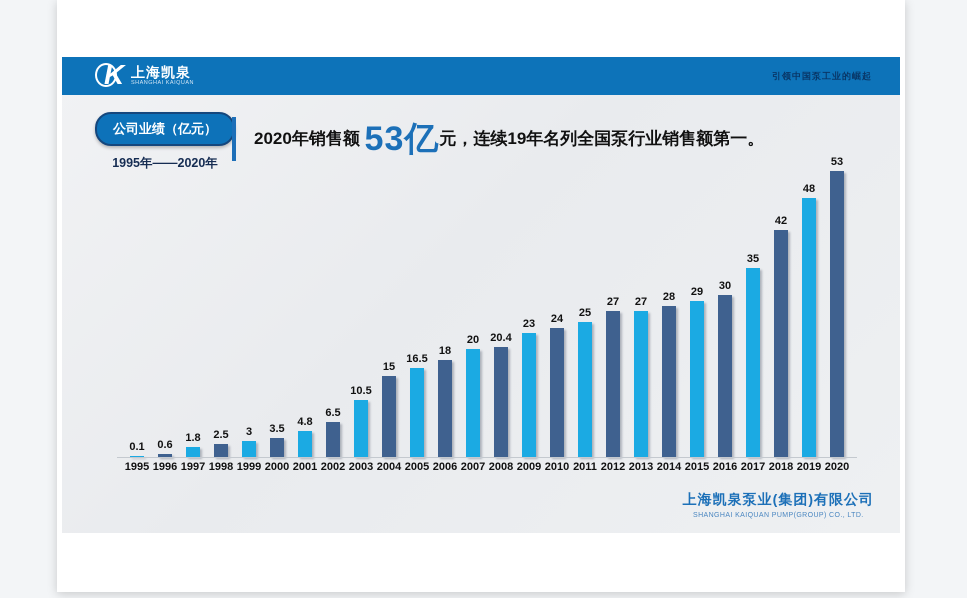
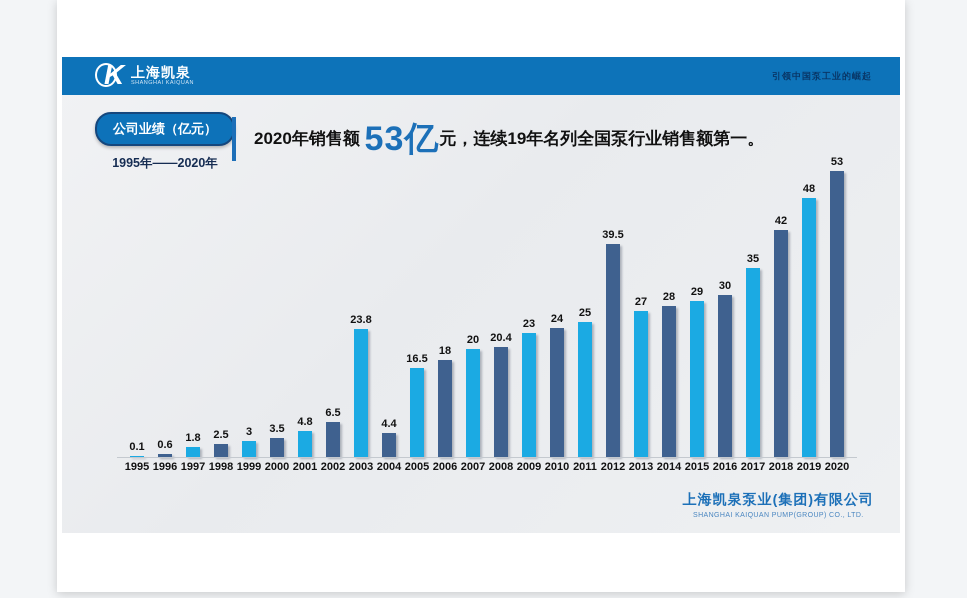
2003: 10.5 -> 23.8
2004: 15 -> 4.4
2012: 27 -> 39.5
